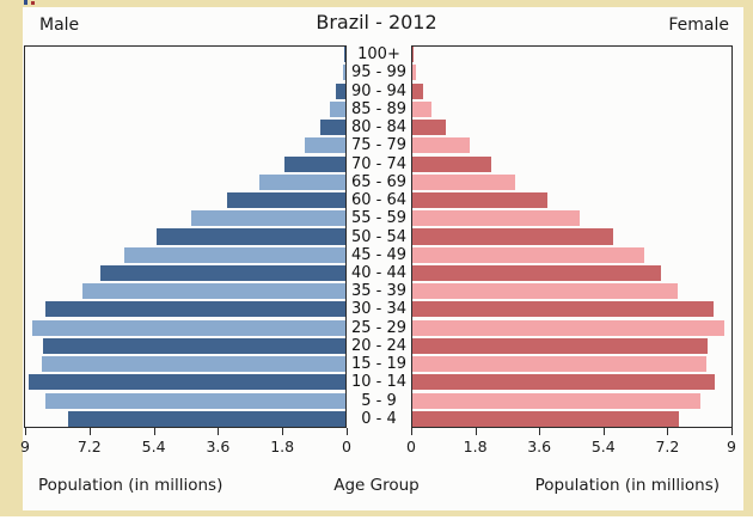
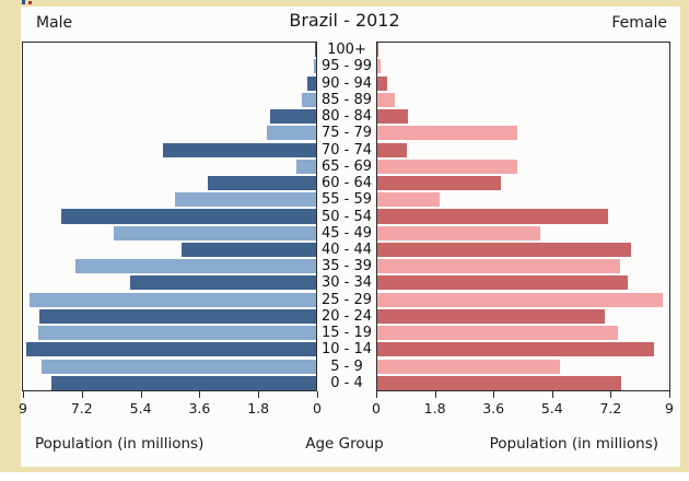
Male/0 - 4: 7.8 -> 8.1
Female/5 - 9: 8.1 -> 5.6
Female/15 - 19: 8.2 -> 7.4
Female/20 - 24: 8.3 -> 7.0
Male/30 - 34: 8.4 -> 5.7
Female/30 - 34: 8.4 -> 7.7
Male/40 - 44: 6.8 -> 4.1
Female/40 - 44: 7.0 -> 7.8
Female/45 - 49: 6.5 -> 5.0
Male/50 - 54: 5.3 -> 7.8
Female/50 - 54: 5.7 -> 7.1
Female/55 - 59: 4.7 -> 1.9
Male/65 - 69: 2.4 -> 0.6
Female/65 - 69: 2.9 -> 4.3
Male/70 - 74: 1.7 -> 4.7
Female/70 - 74: 2.2 -> 0.9
Male/75 - 79: 1.1 -> 1.5
Female/75 - 79: 1.6 -> 4.3
Male/80 - 84: 0.7 -> 1.4
